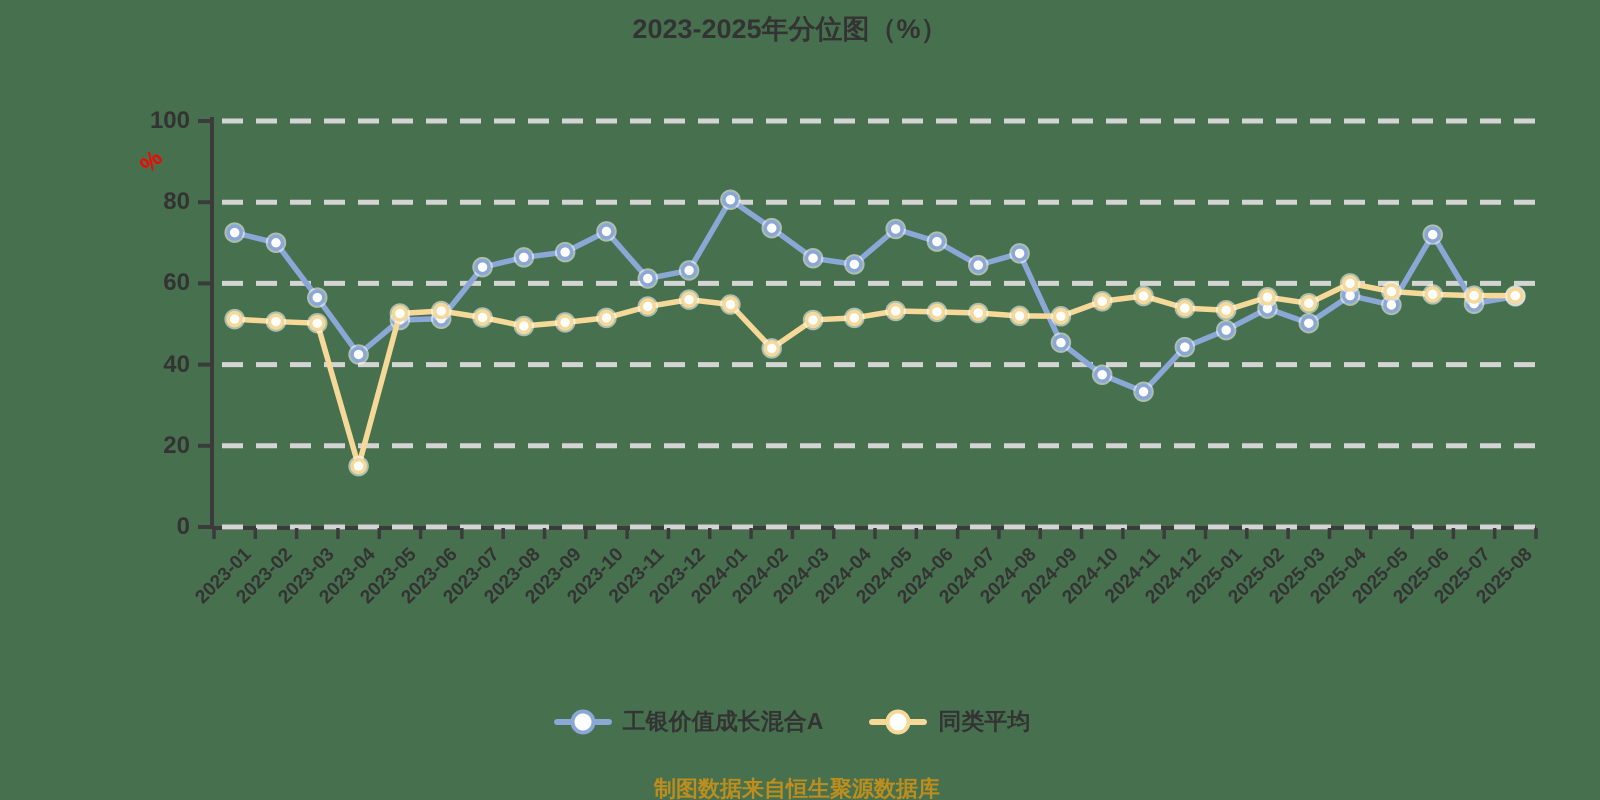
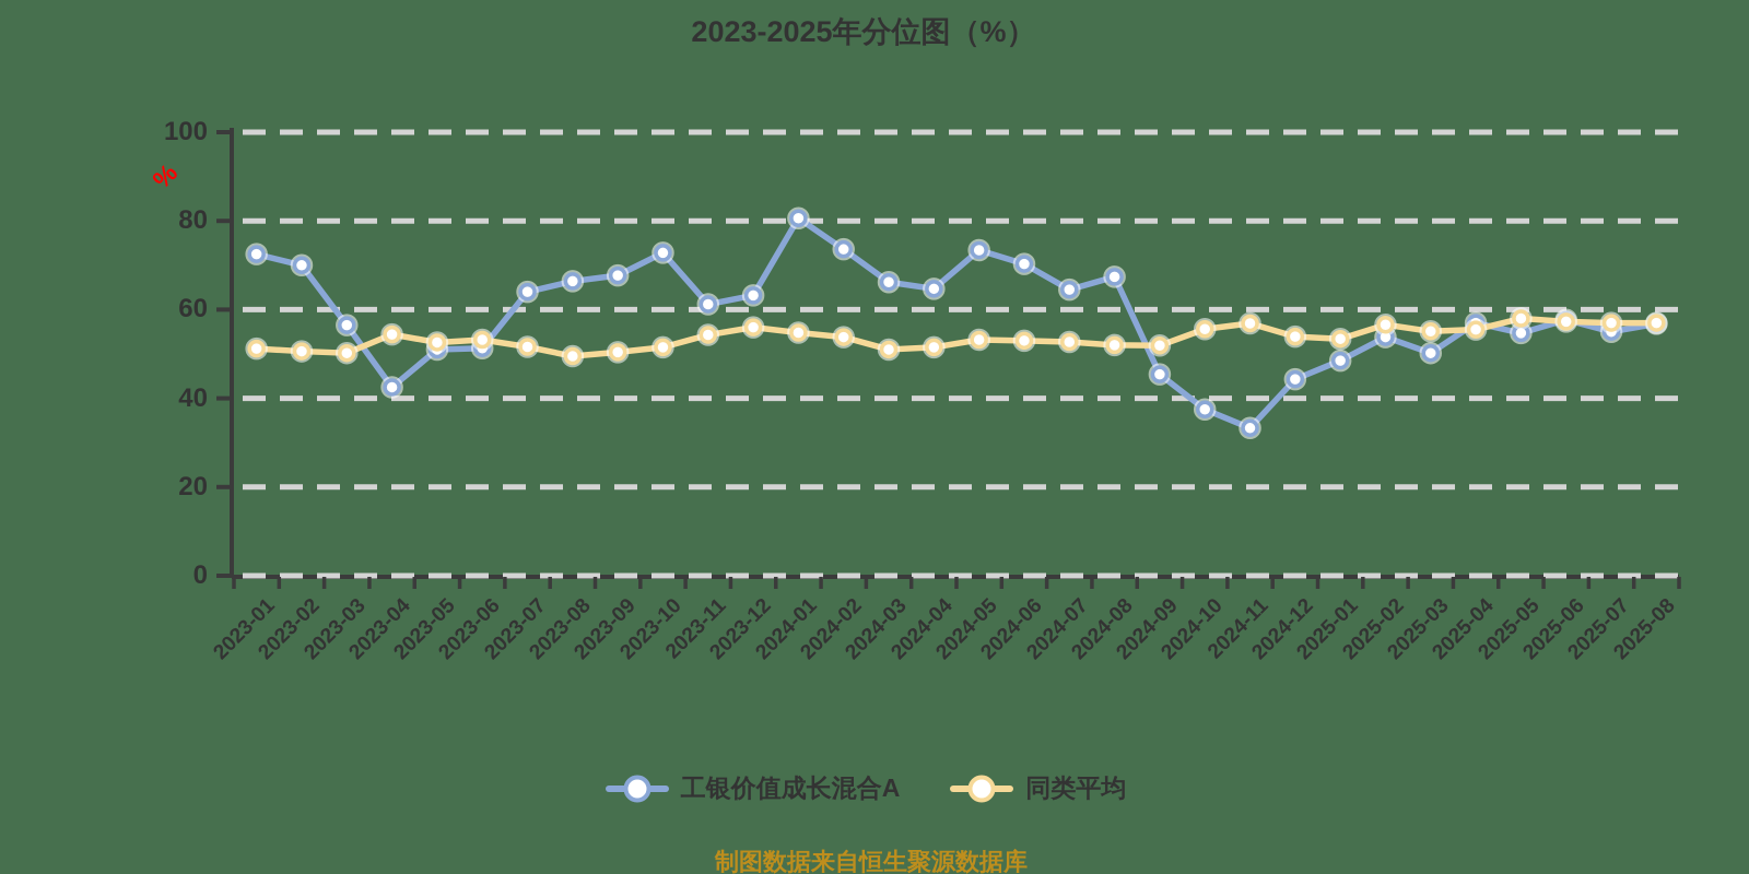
同类平均/2023-04: 15 -> 54
同类平均/2024-02: 44 -> 54
同类平均/2025-04: 60 -> 56
工银价值成长混合A/2025-06: 72 -> 58
